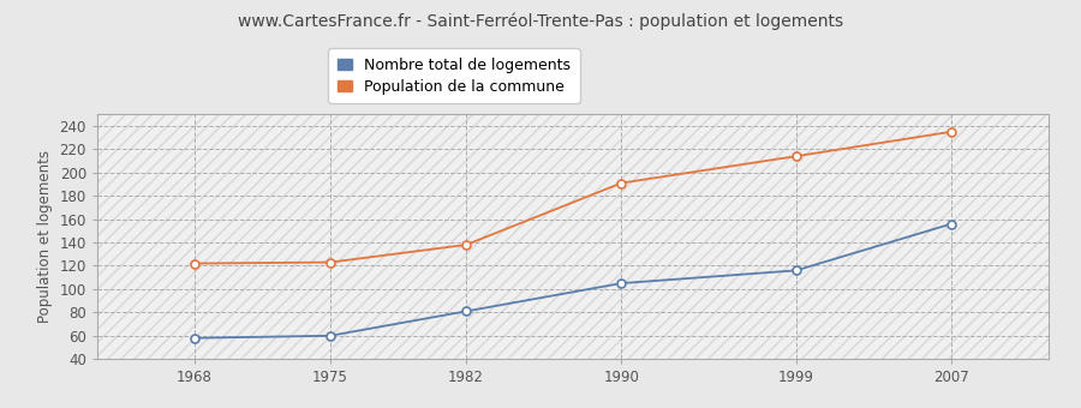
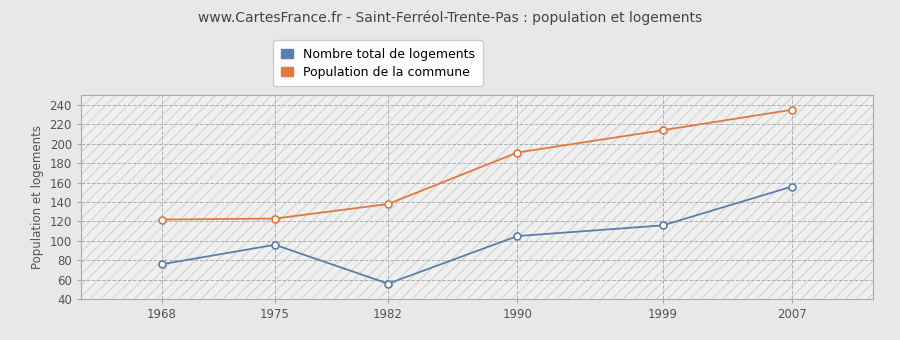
Nombre total de logements/1968: 58 -> 76
Nombre total de logements/1975: 60 -> 96
Nombre total de logements/1982: 81 -> 56
